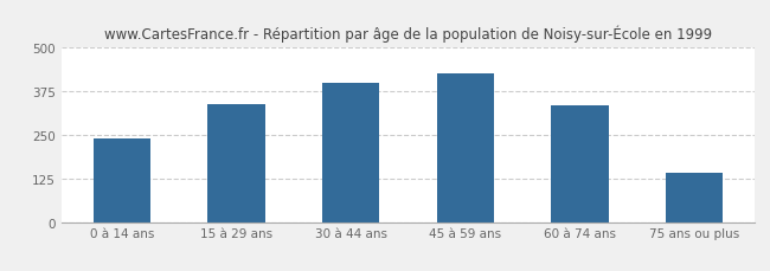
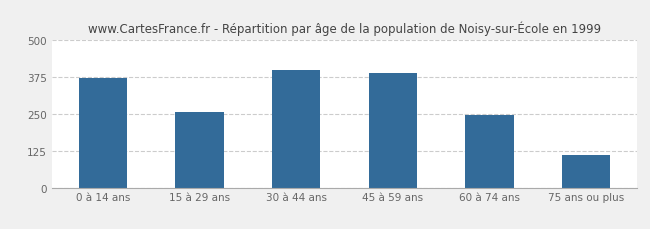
0 à 14 ans: 240 -> 373
15 à 29 ans: 340 -> 258
45 à 59 ans: 425 -> 390
60 à 74 ans: 335 -> 245
75 ans ou plus: 140 -> 112
